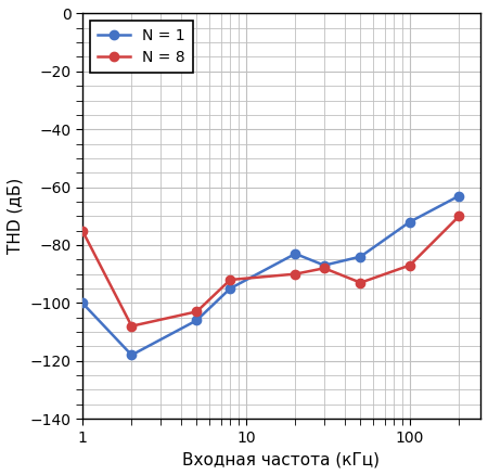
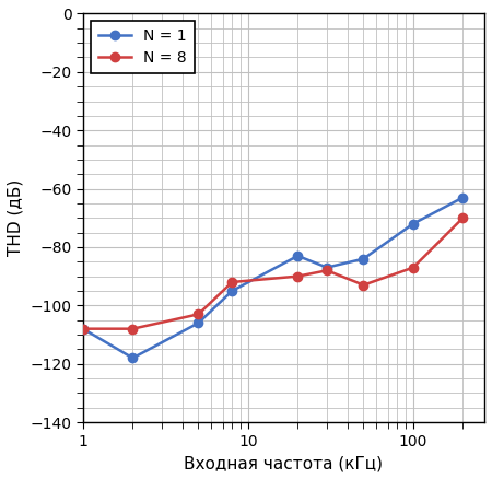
N = 1/1: -100 -> -108
N = 8/1: -75 -> -108
